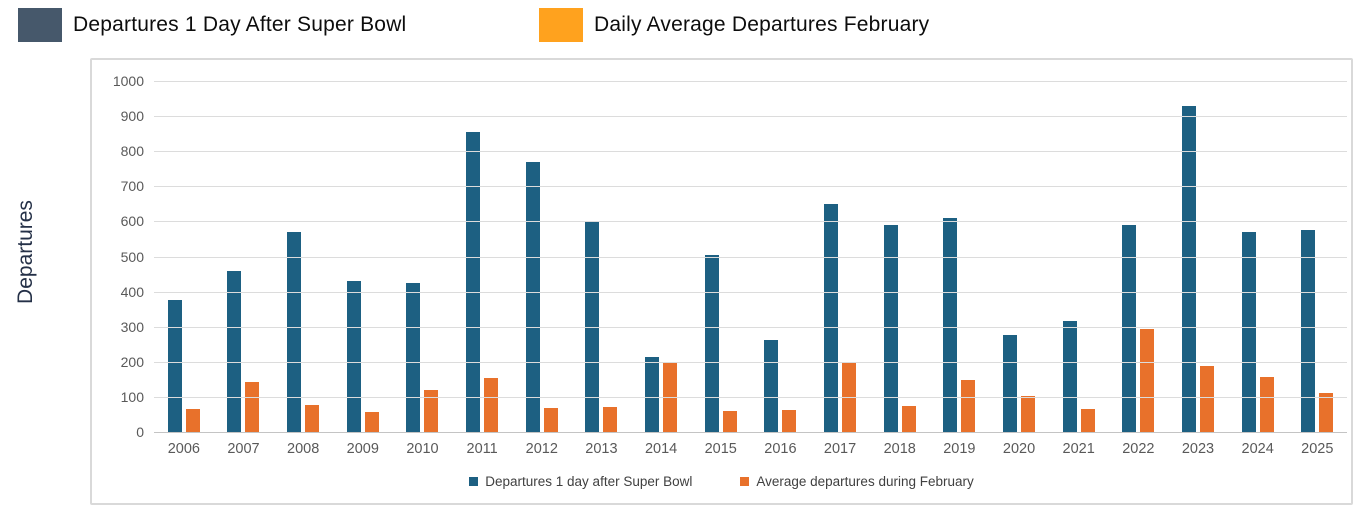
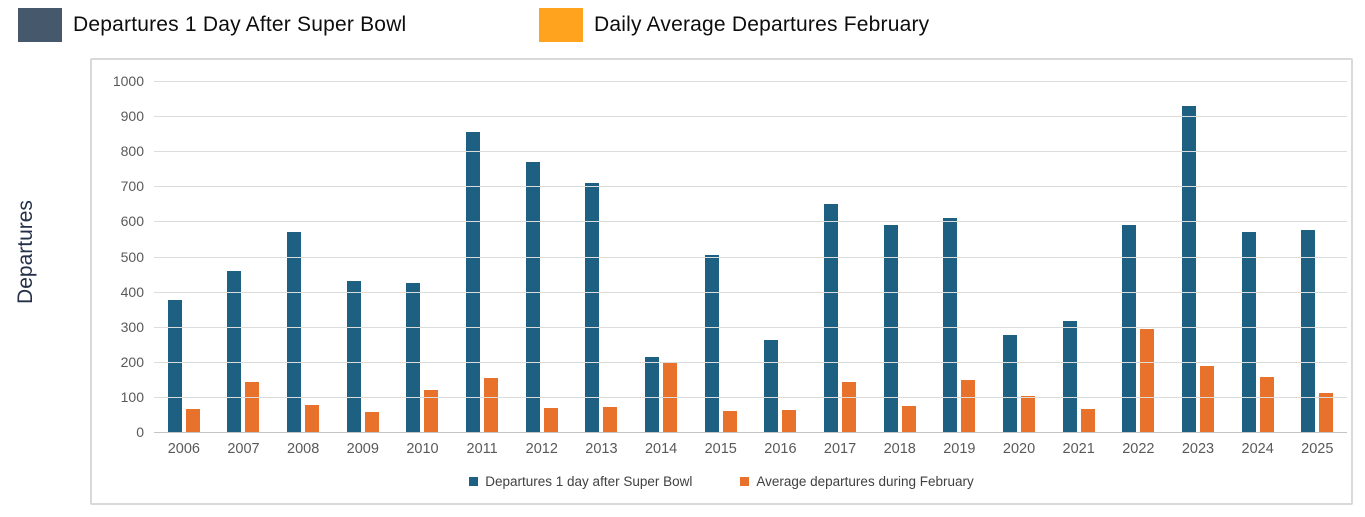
Departures 1 day after Super Bowl/2013: 600 -> 710
Average departures during February/2017: 200 -> 140
